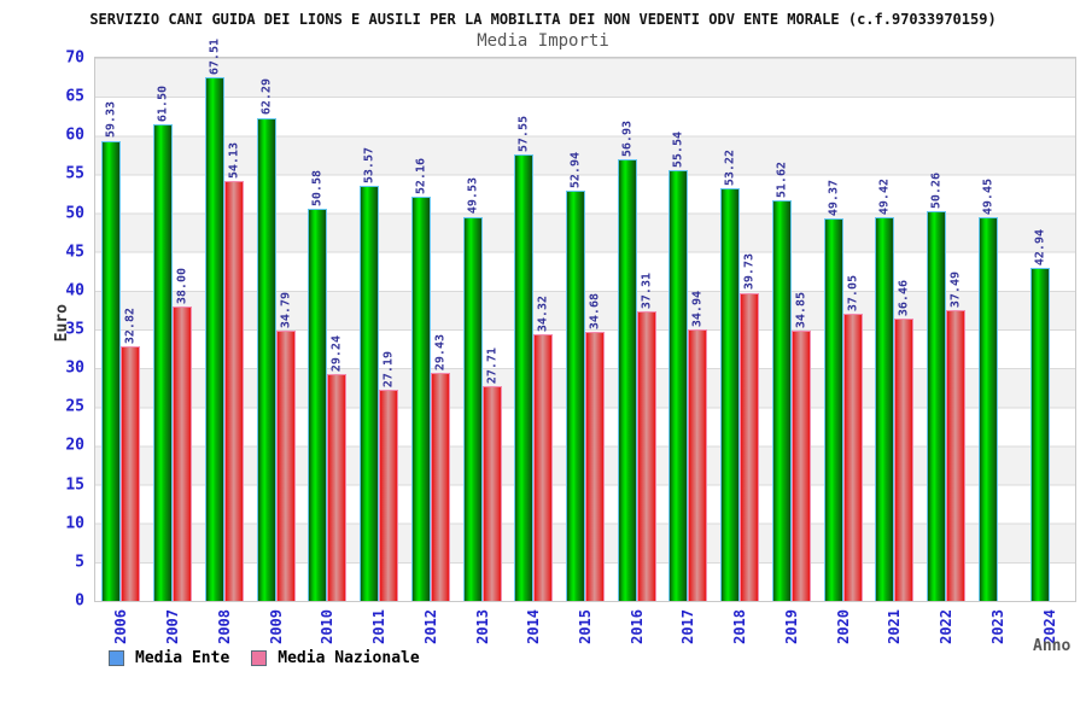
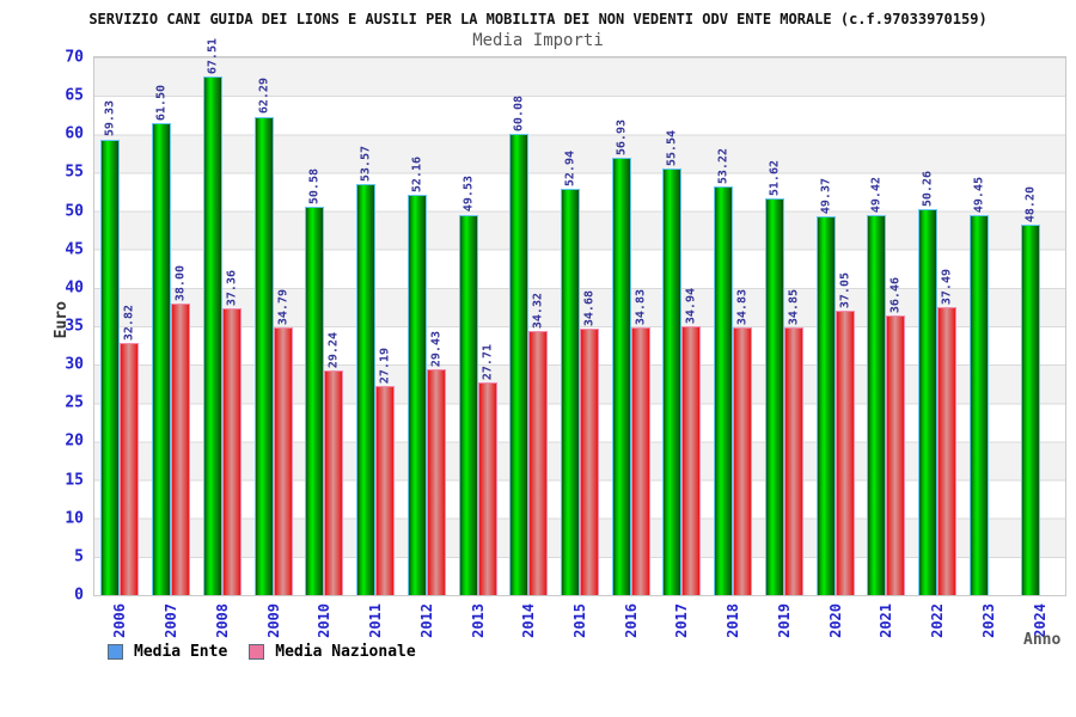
Media Nazionale/2008: 54.13 -> 37.36
Media Ente/2014: 57.55 -> 60.08
Media Nazionale/2016: 37.31 -> 34.83
Media Nazionale/2018: 39.73 -> 34.83
Media Ente/2024: 42.94 -> 48.20
